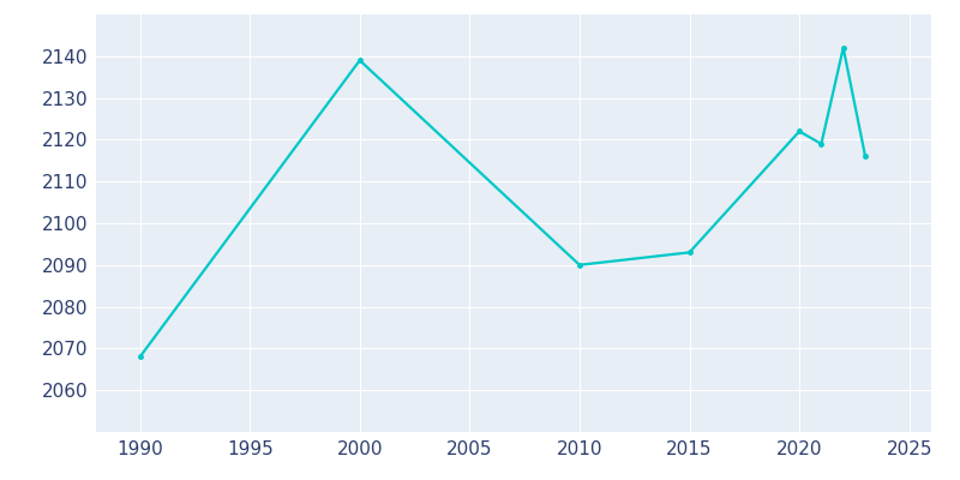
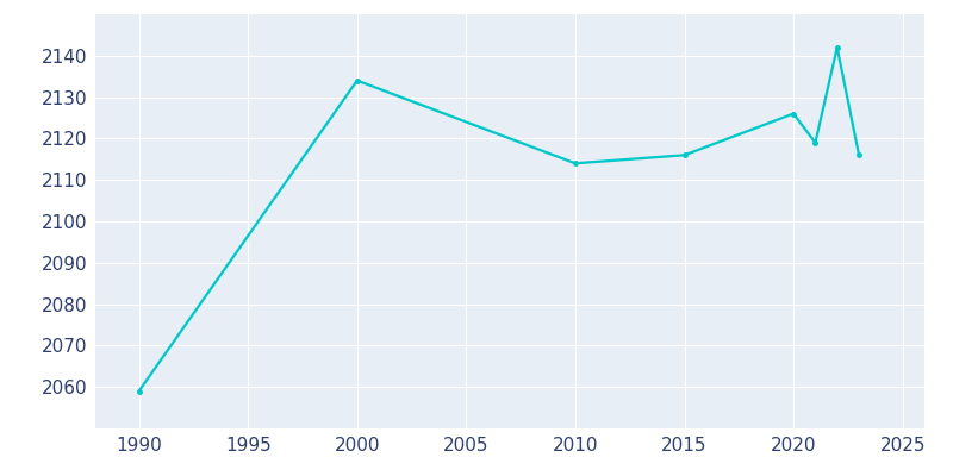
1990: 2068 -> 2059
2000: 2139 -> 2134
2010: 2090 -> 2114
2015: 2093 -> 2116
2020: 2122 -> 2126
